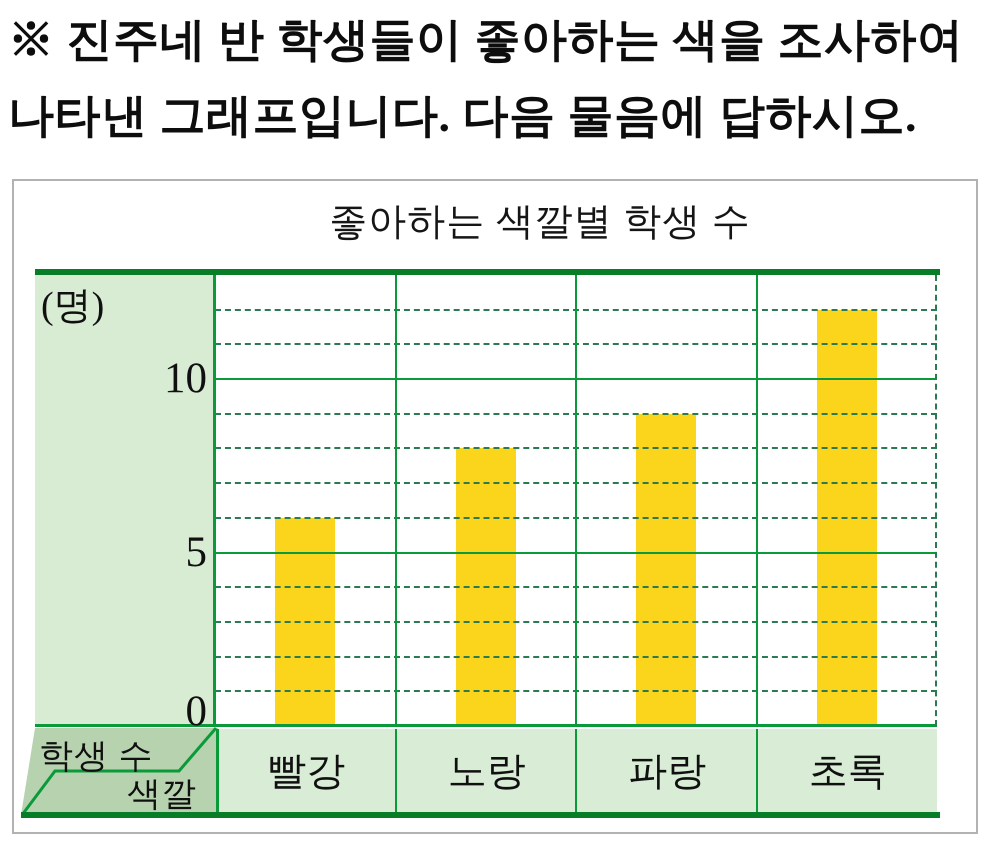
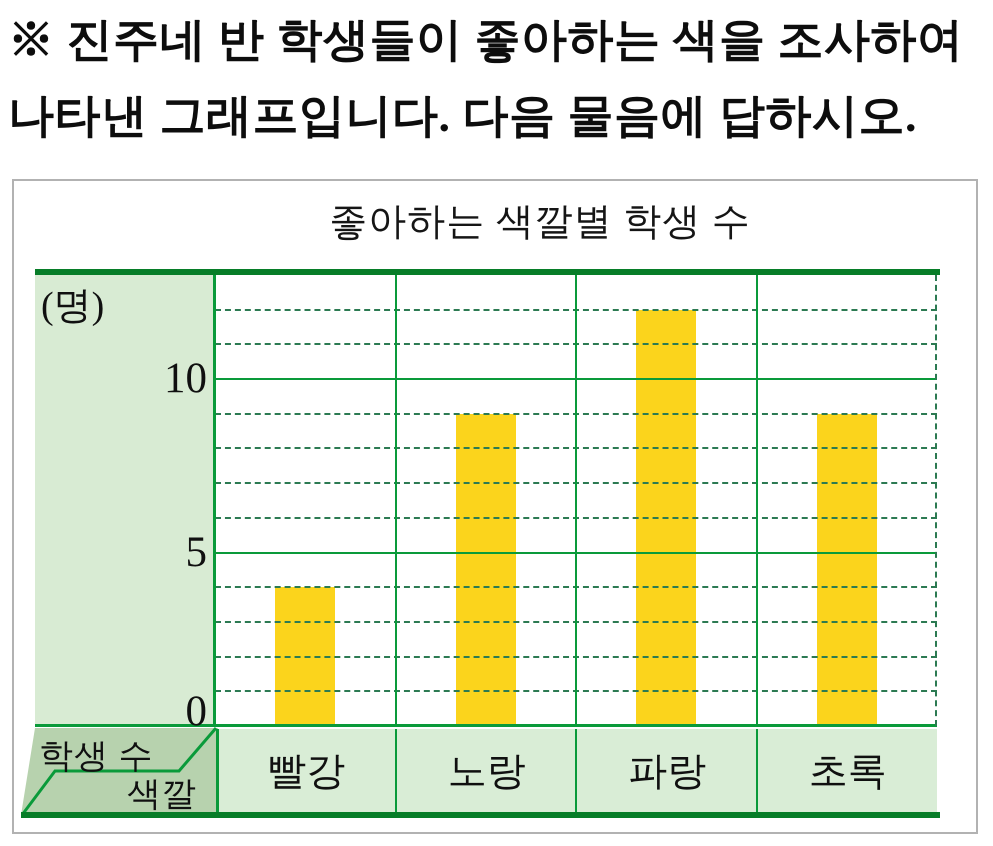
빨강: 6 -> 4
노랑: 8 -> 9
파랑: 9 -> 12
초록: 12 -> 9
